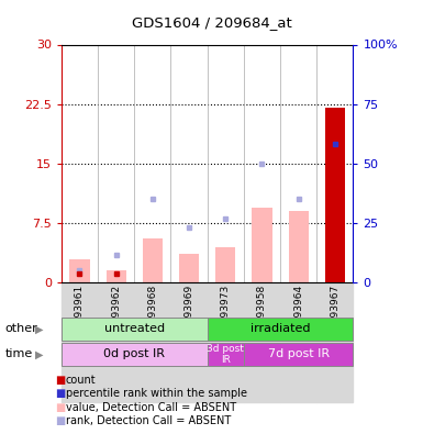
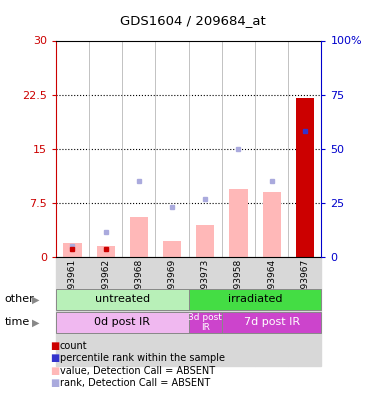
GSM93961: 3.0 -> 2.0
GSM93969: 3.6 -> 2.2
